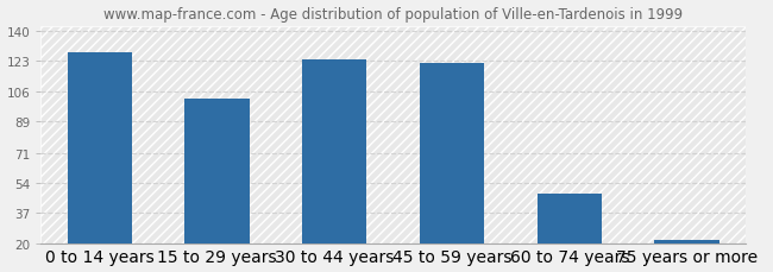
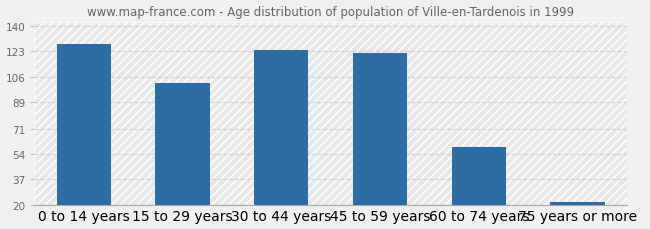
60 to 74 years: 48 -> 59
